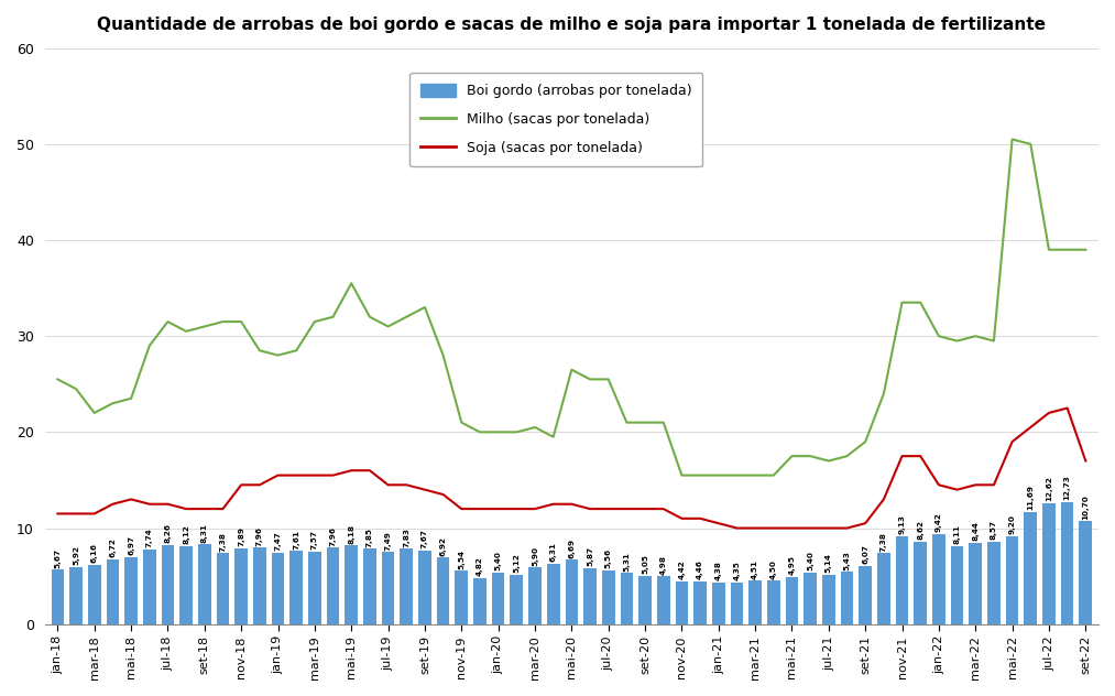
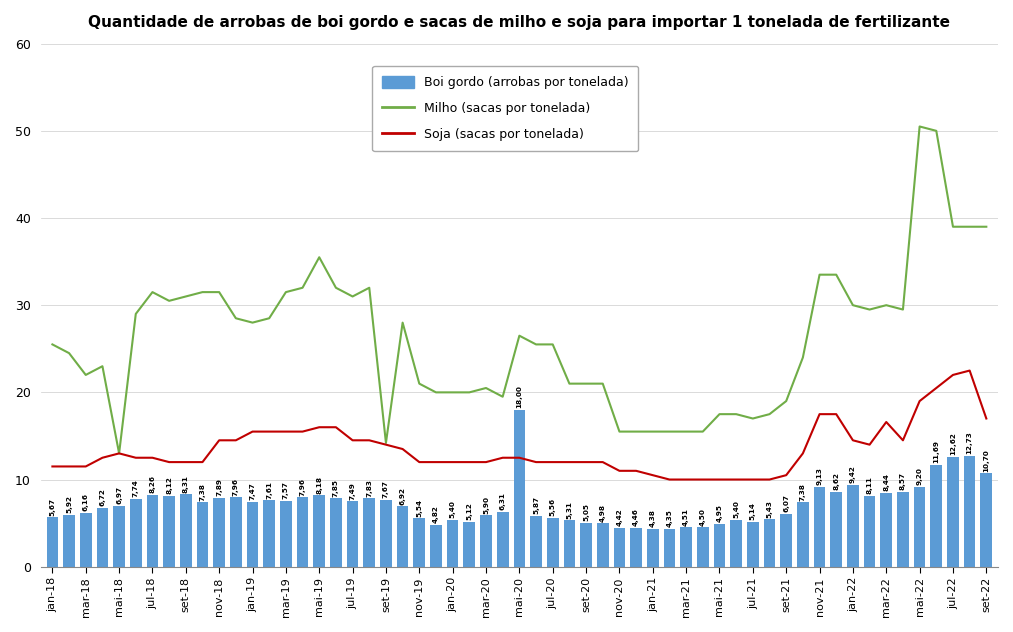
Milho (sacas por tonelada)/mai-18: 23.5 -> 13.0
Milho (sacas por tonelada)/set-19: 33.0 -> 14.2
Boi gordo (arrobas por tonelada)/mai-20: 6,69 -> 18,00
Soja (sacas por tonelada)/mar-22: 14.5 -> 16.6
